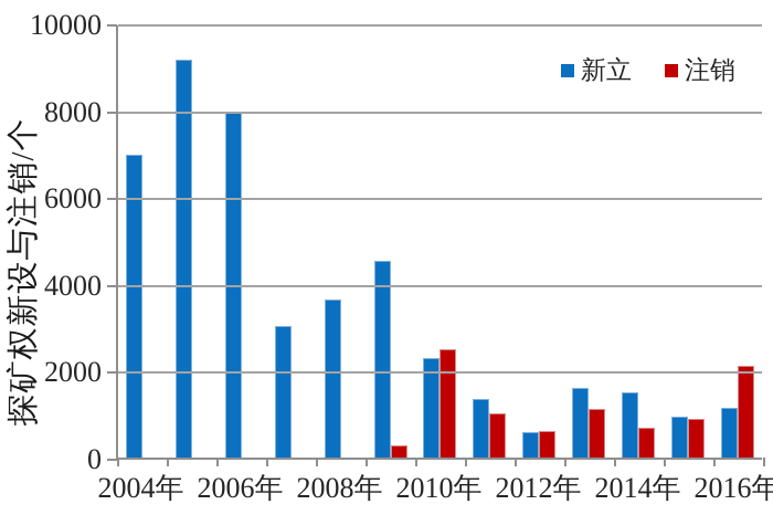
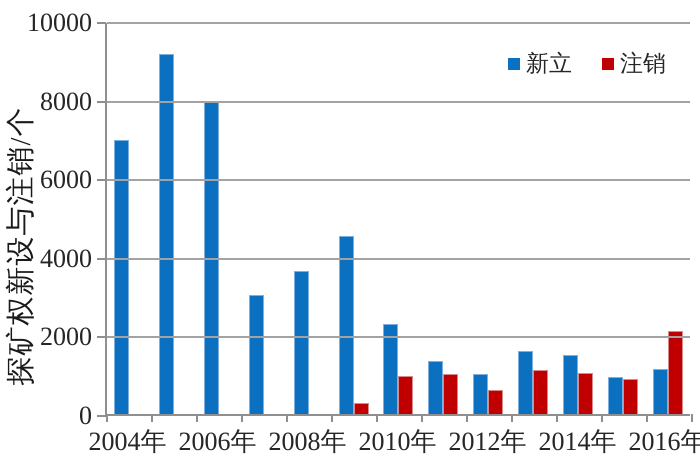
注销/2010年: 2500 -> 1000
新立/2012年: 600 -> 1000
注销/2014年: 700 -> 1100
